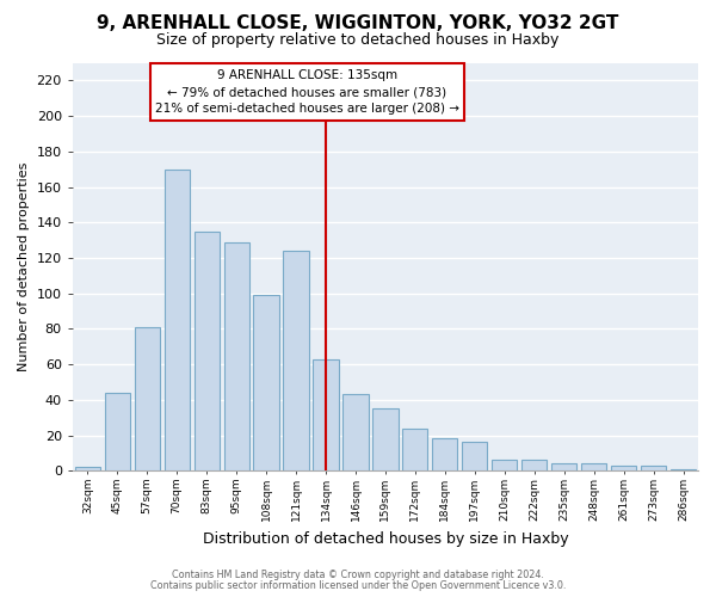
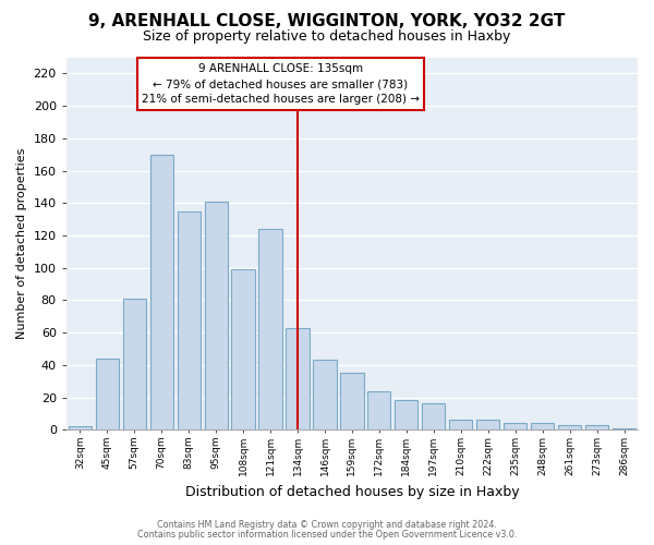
95sqm: 129 -> 141
